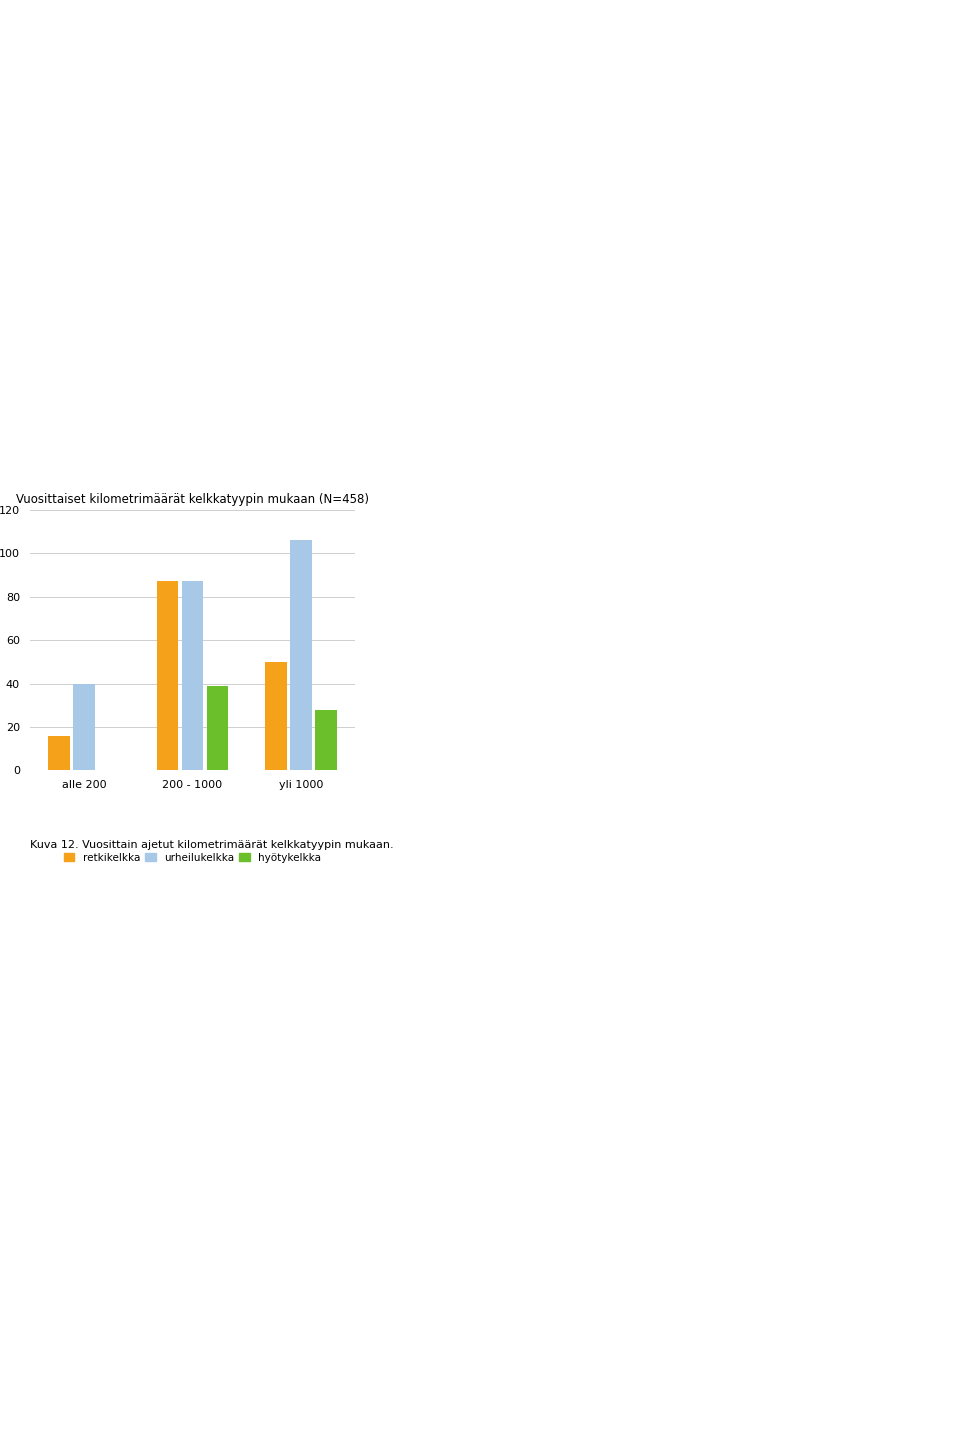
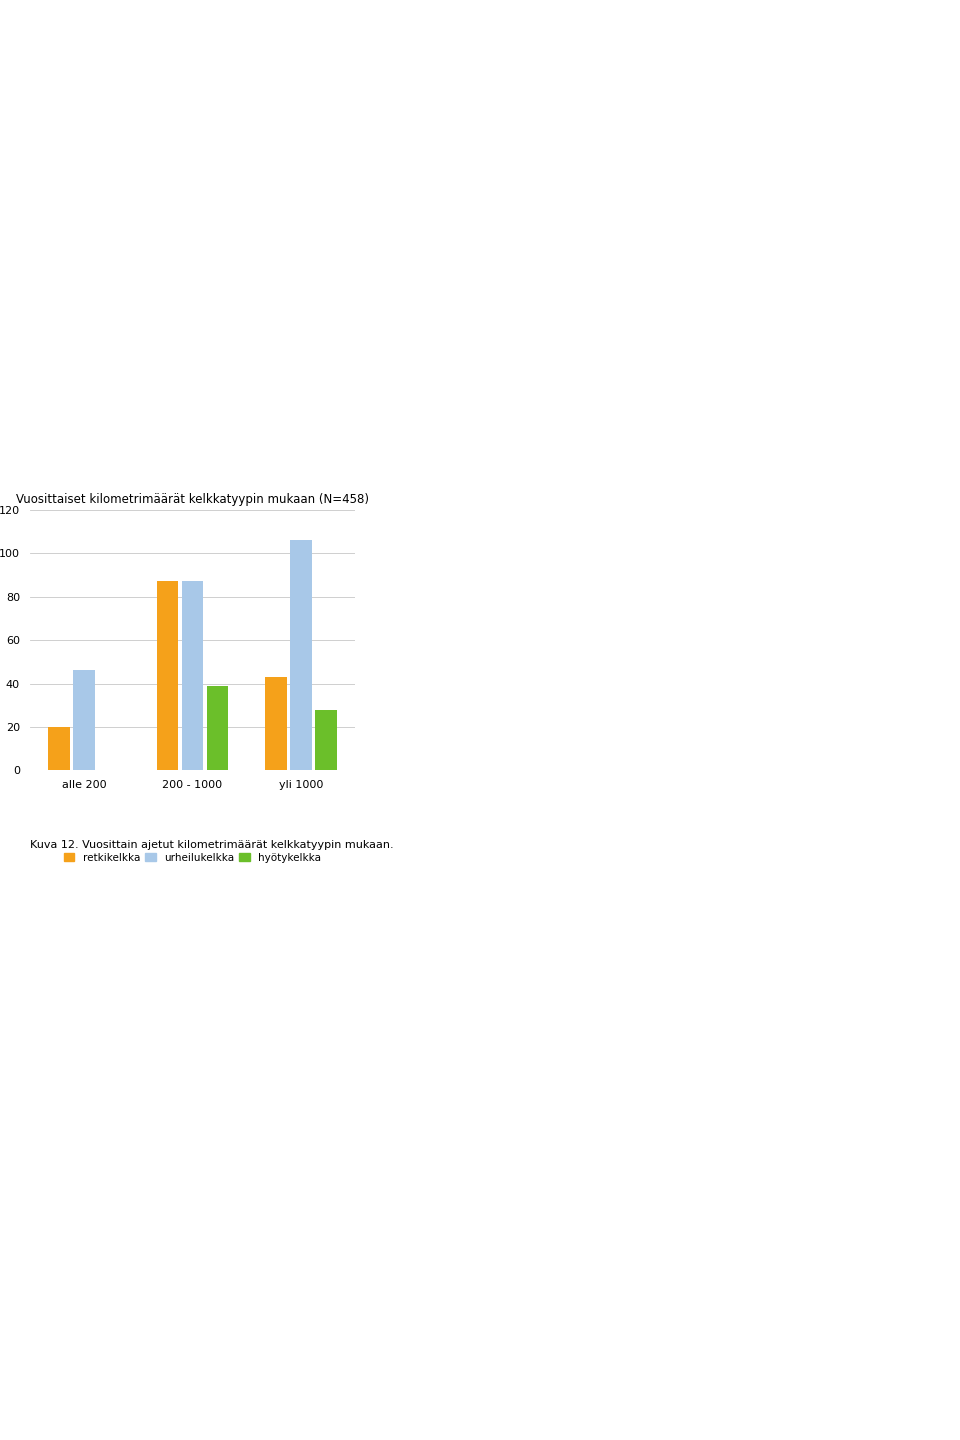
retkikelkka/alle 200: 16 -> 20
urheilukelkka/alle 200: 40 -> 46
retkikelkka/yli 1000: 50 -> 43
